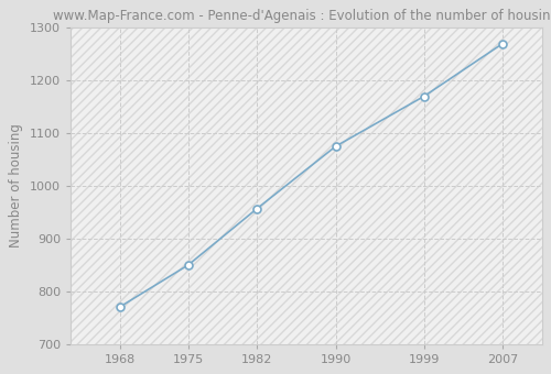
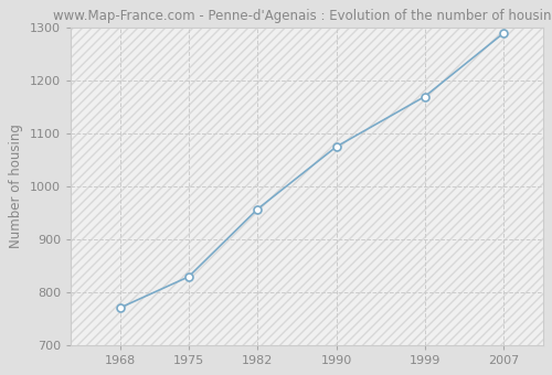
1975: 850 -> 829
2007: 1270 -> 1290
